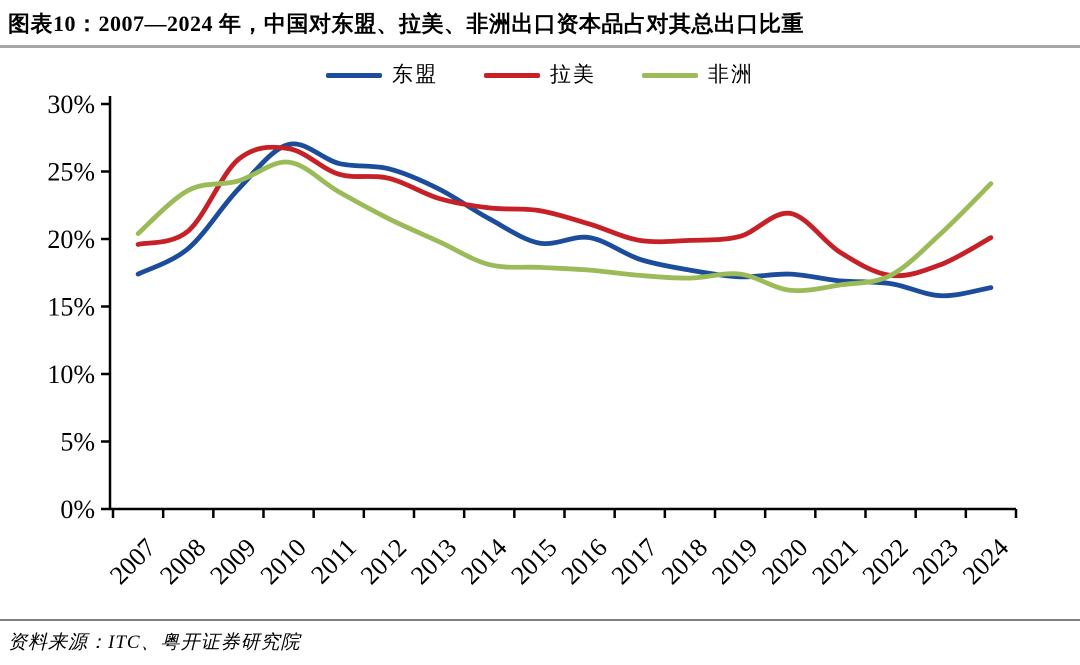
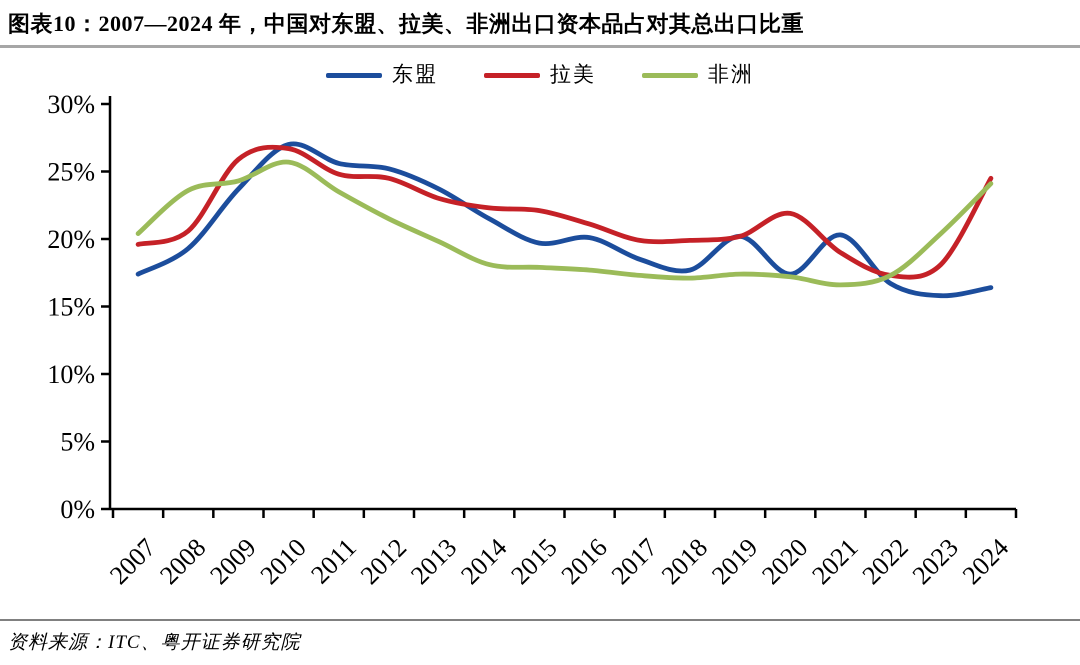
东盟/2019: 17.2% -> 20.2%
非洲/2020: 16.2% -> 17.2%
东盟/2021: 16.9% -> 20.3%
拉美/2024: 20.1% -> 24.5%
